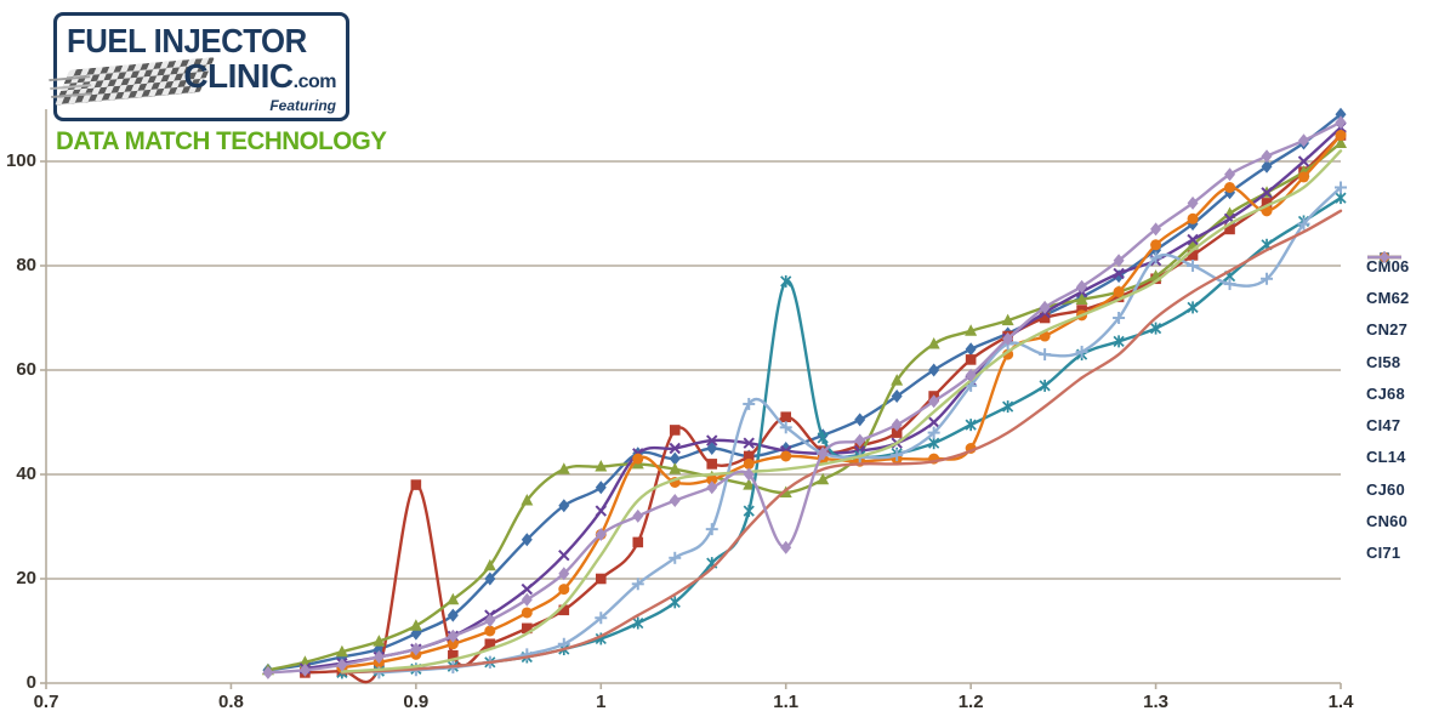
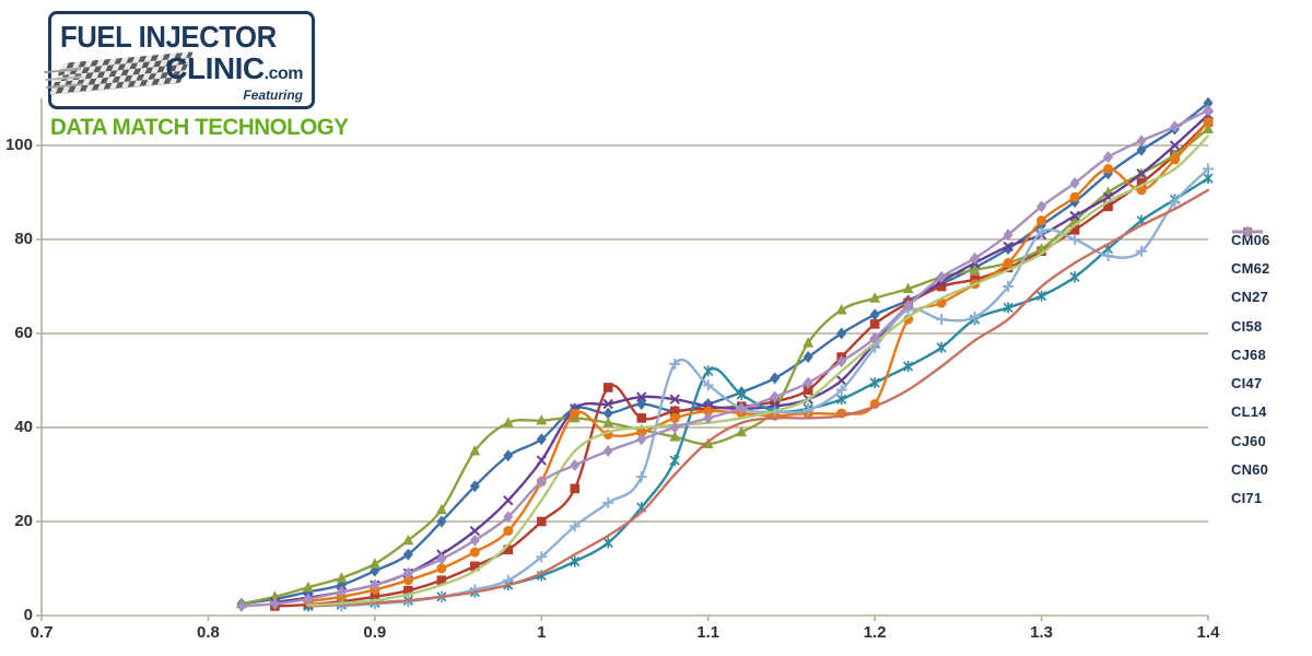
CM62/0.9: 38 -> 4
CM62/1.1: 51 -> 44
CJ68/1.1: 77 -> 52
CI71/1.1: 26 -> 42
